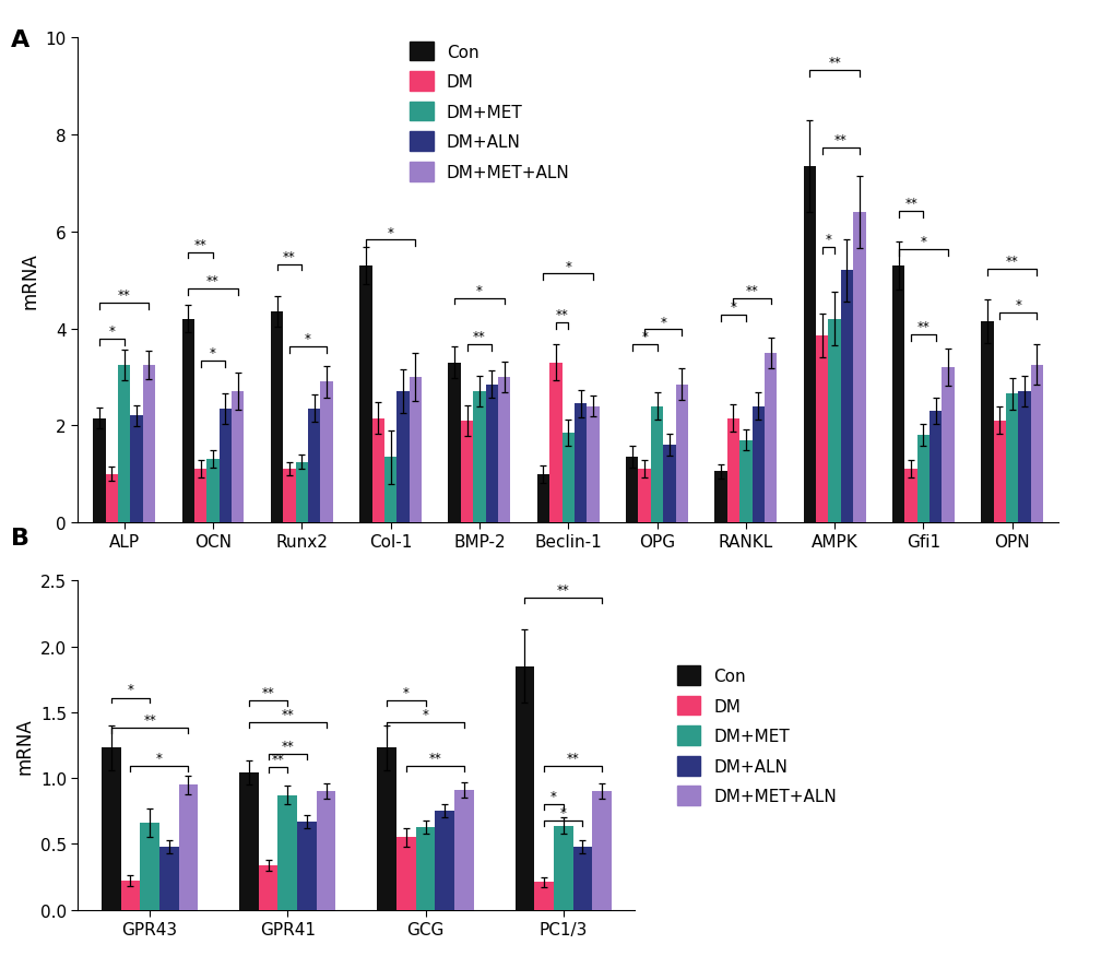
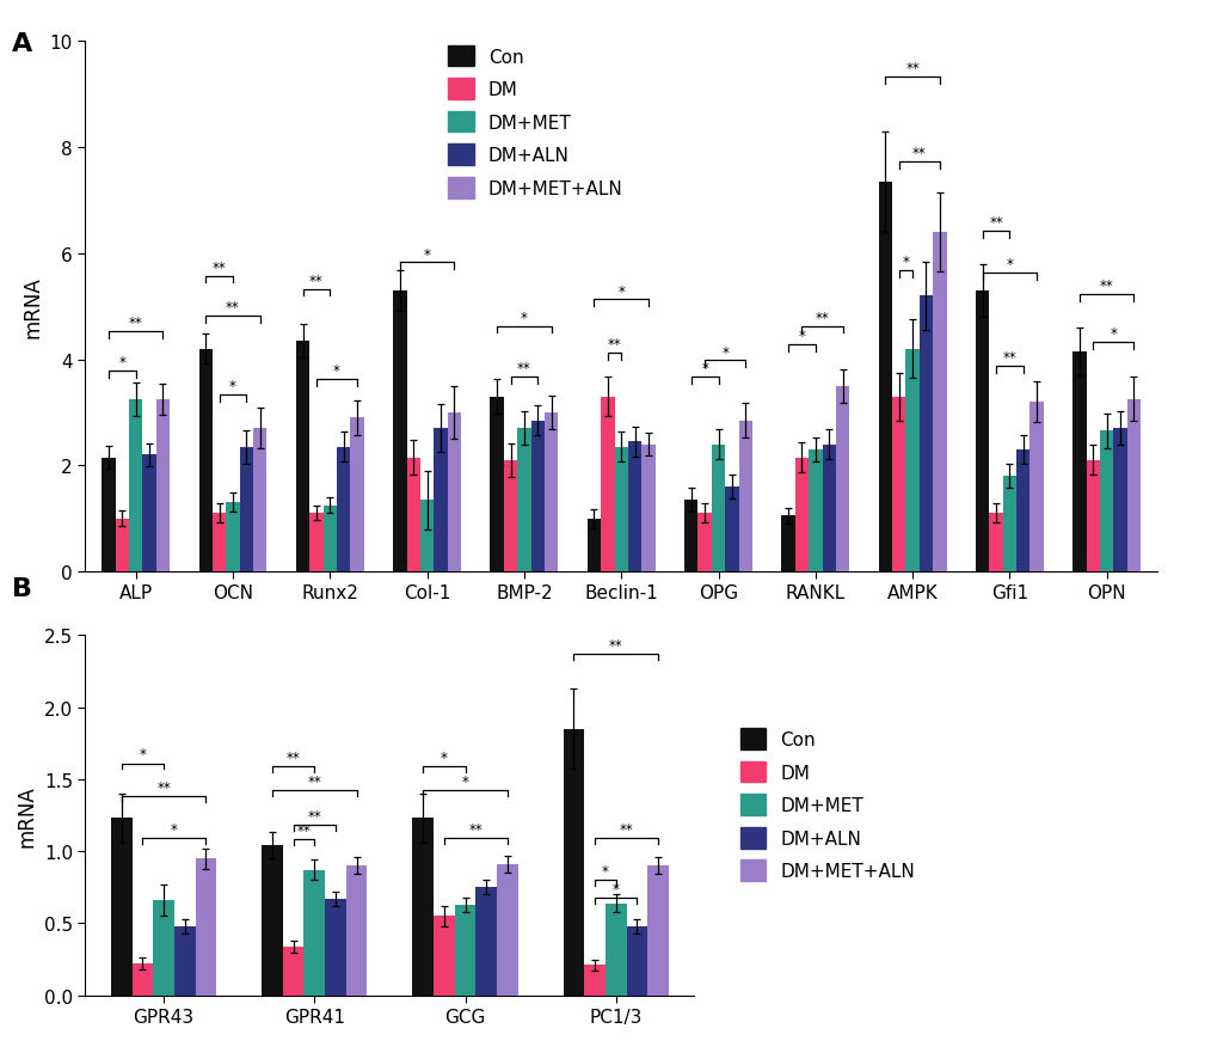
DM+MET/Beclin-1: 1.85 -> 2.35
DM+MET/RANKL: 1.70 -> 2.30
DM/AMPK: 3.85 -> 3.30
